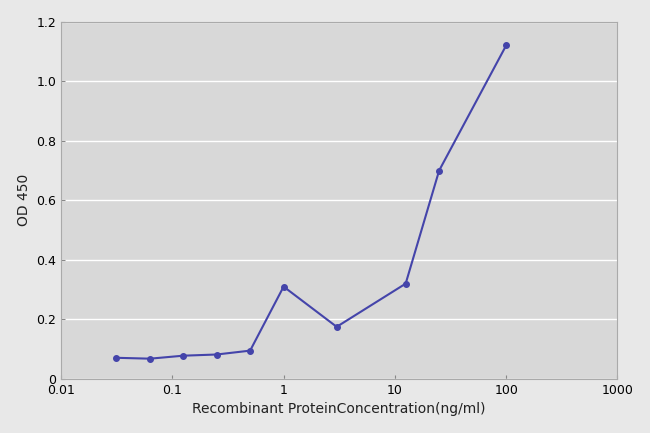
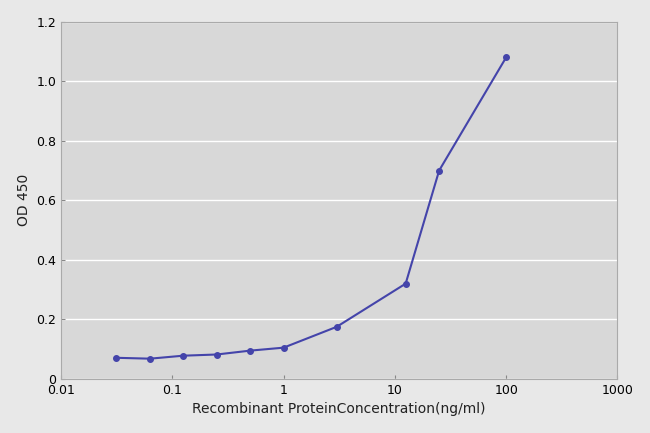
1: 0.310 -> 0.105
100: 1.120 -> 1.080
